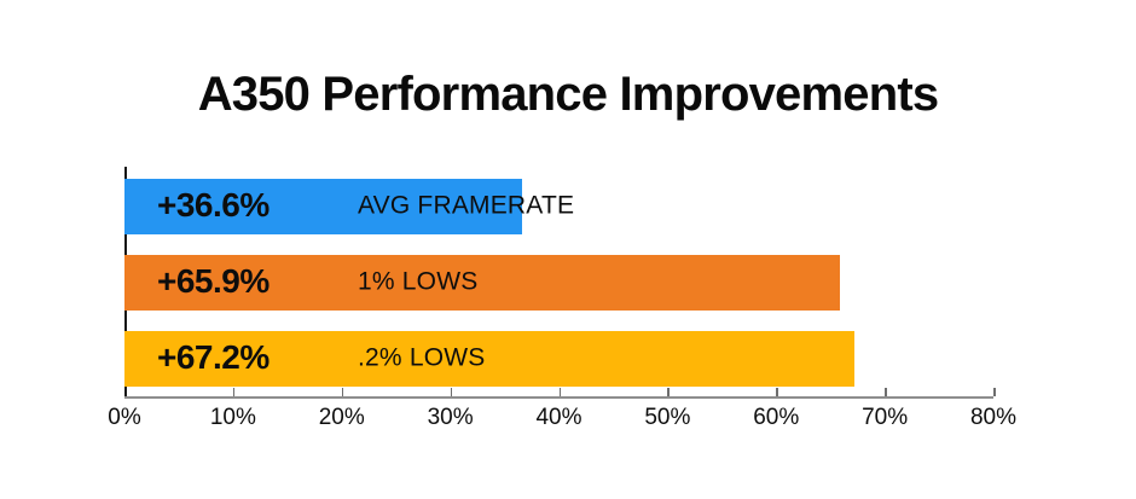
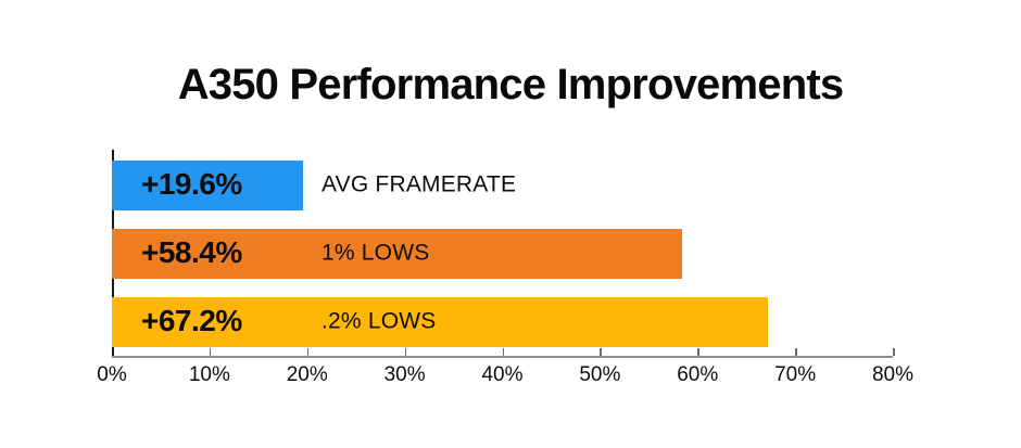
AVG FRAMERATE: +36.6% -> +19.6%
1% LOWS: +65.9% -> +58.4%
